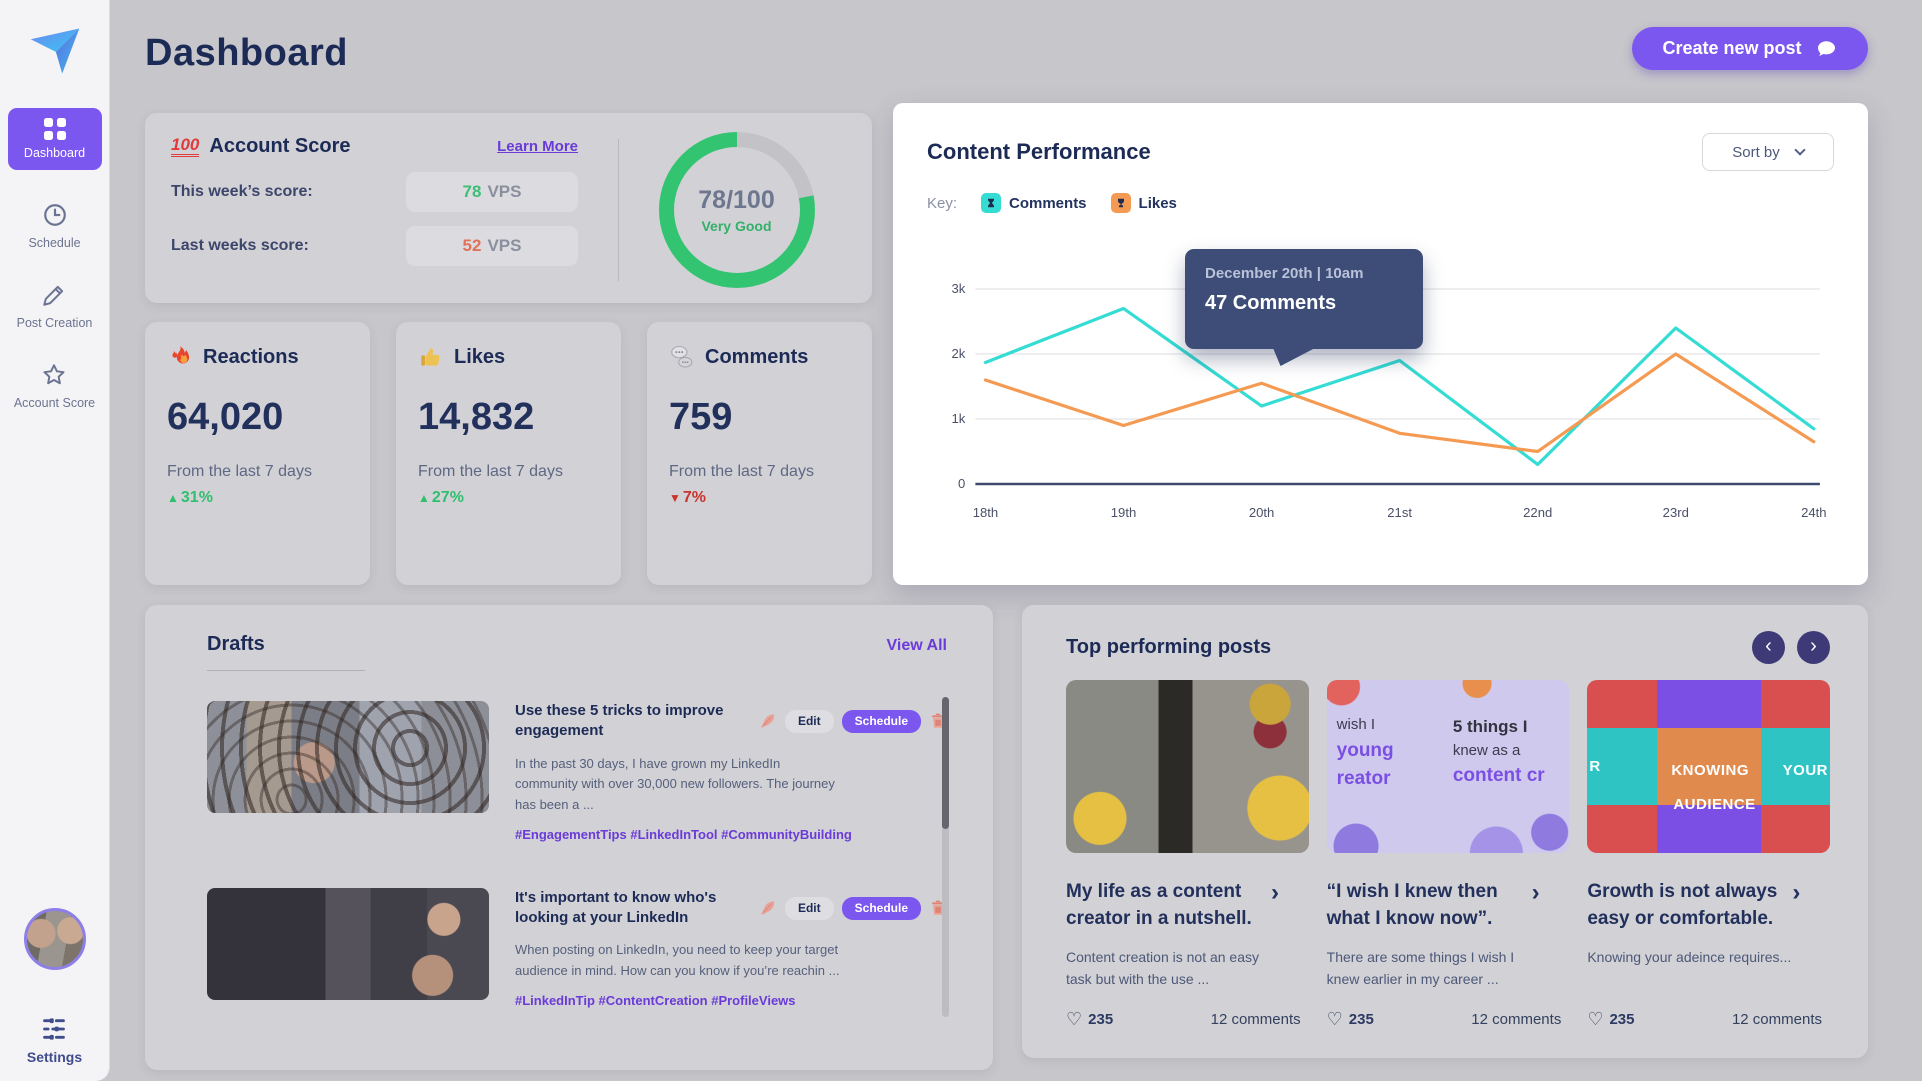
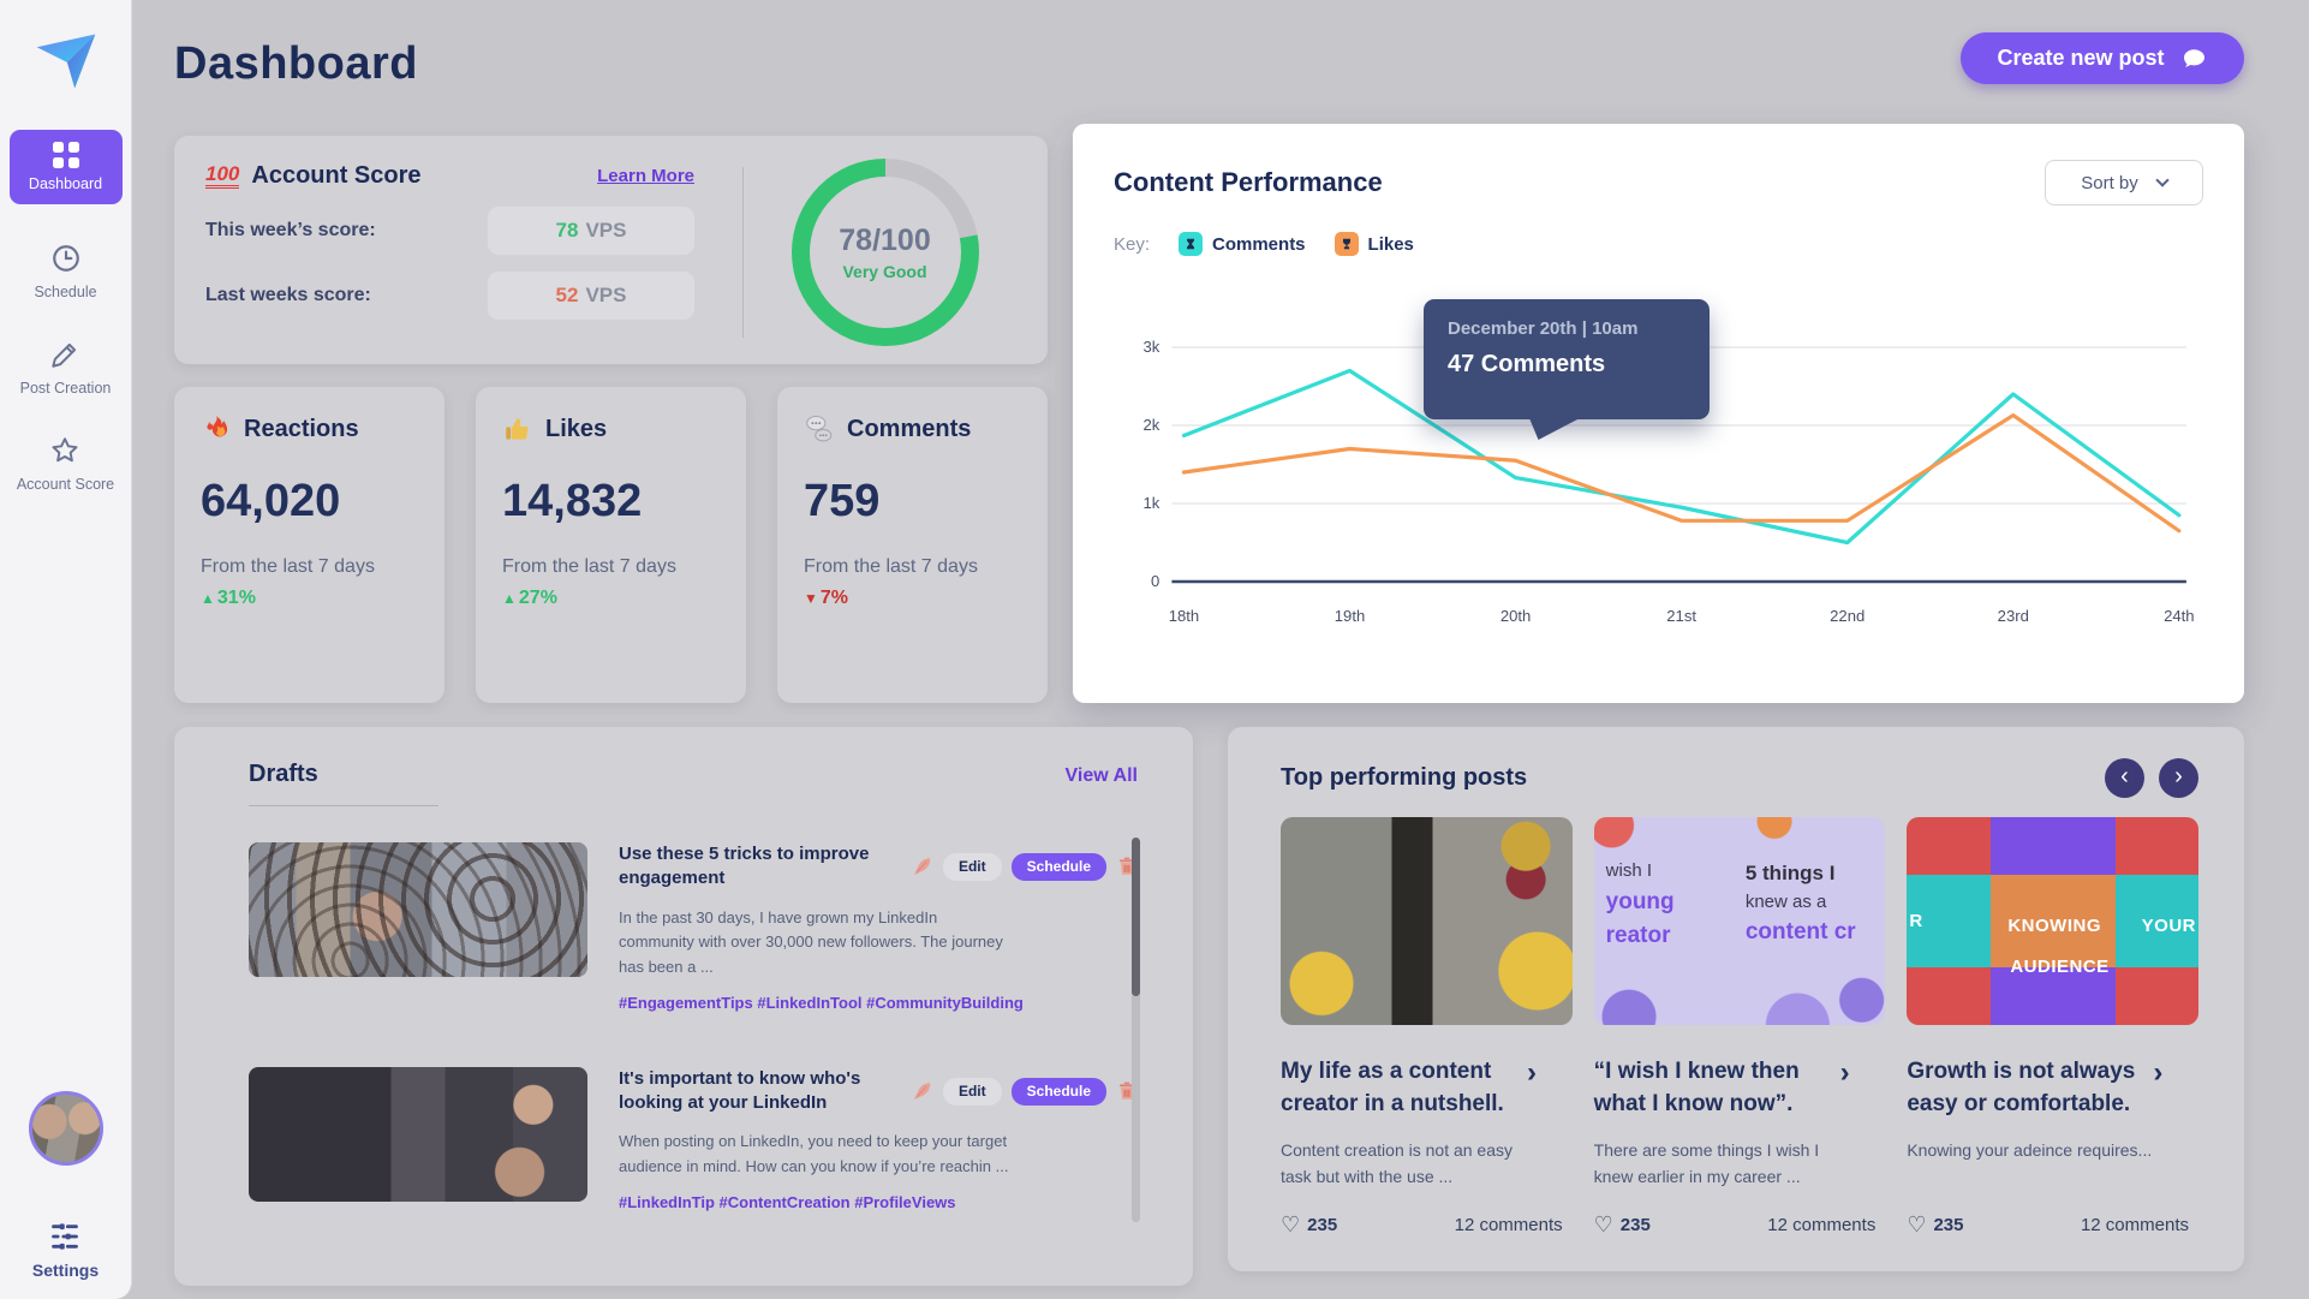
Likes/18th: 1.6k -> 1.4k
Likes/19th: 0.9k -> 1.7k
Comments/20th: 1.2k -> 1.3k
Comments/21st: 1.9k -> 1.0k
Comments/22nd: 0.3k -> 0.5k
Likes/22nd: 0.5k -> 0.8k
Likes/23rd: 2.0k -> 2.1k
